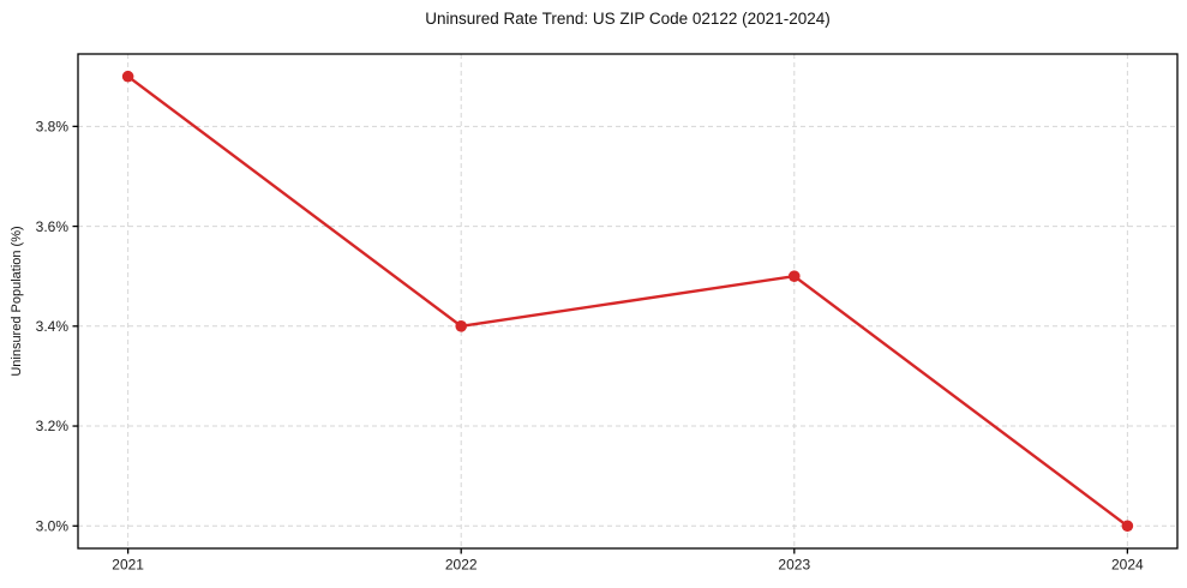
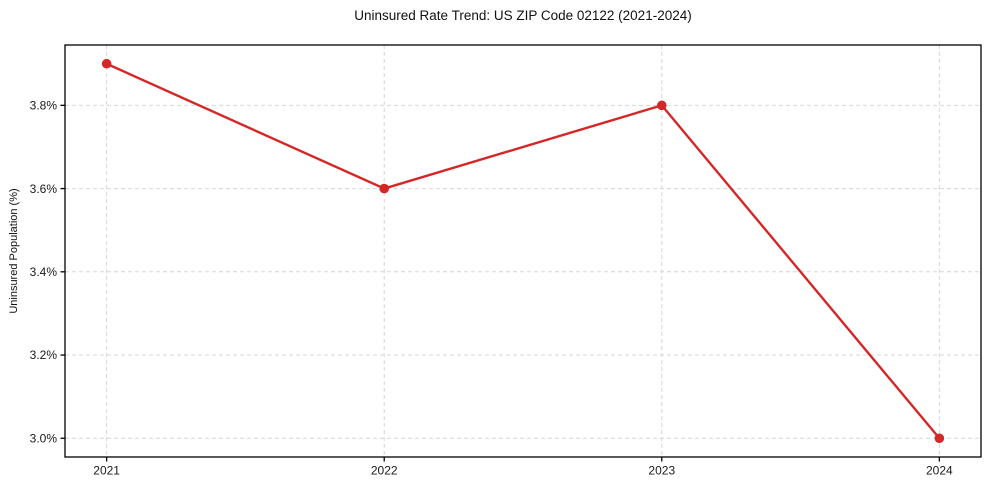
2022: 3.4% -> 3.6%
2023: 3.5% -> 3.8%
